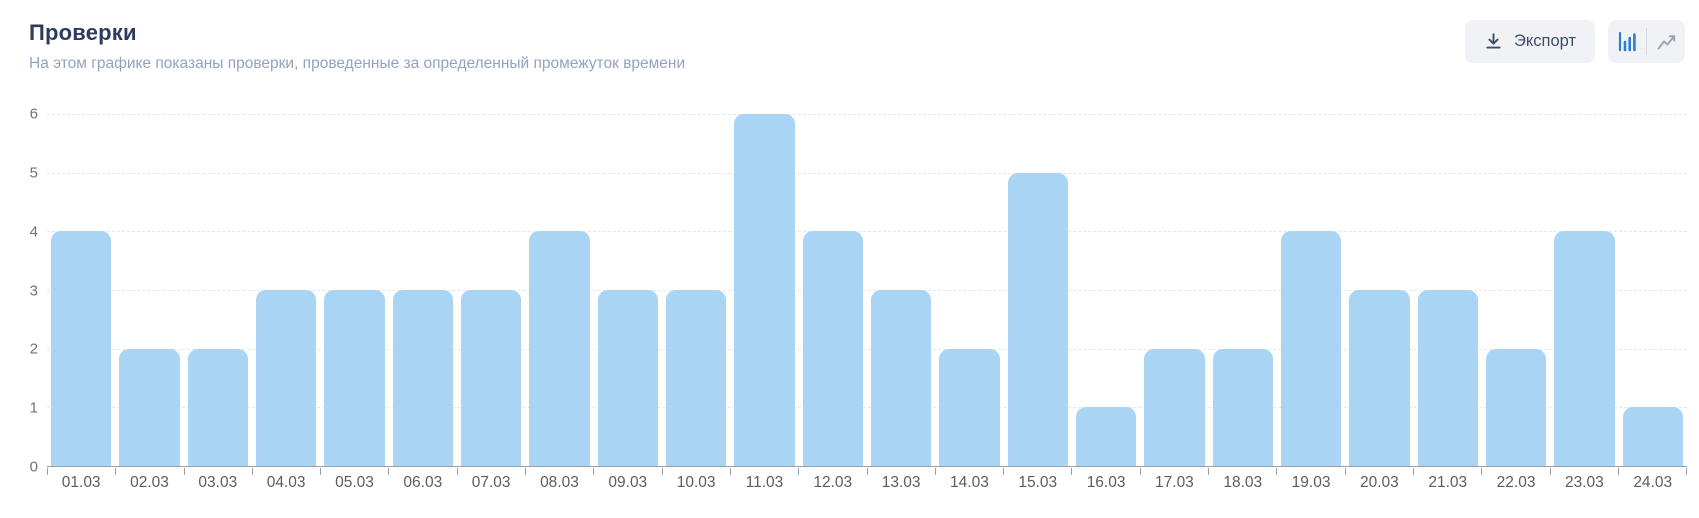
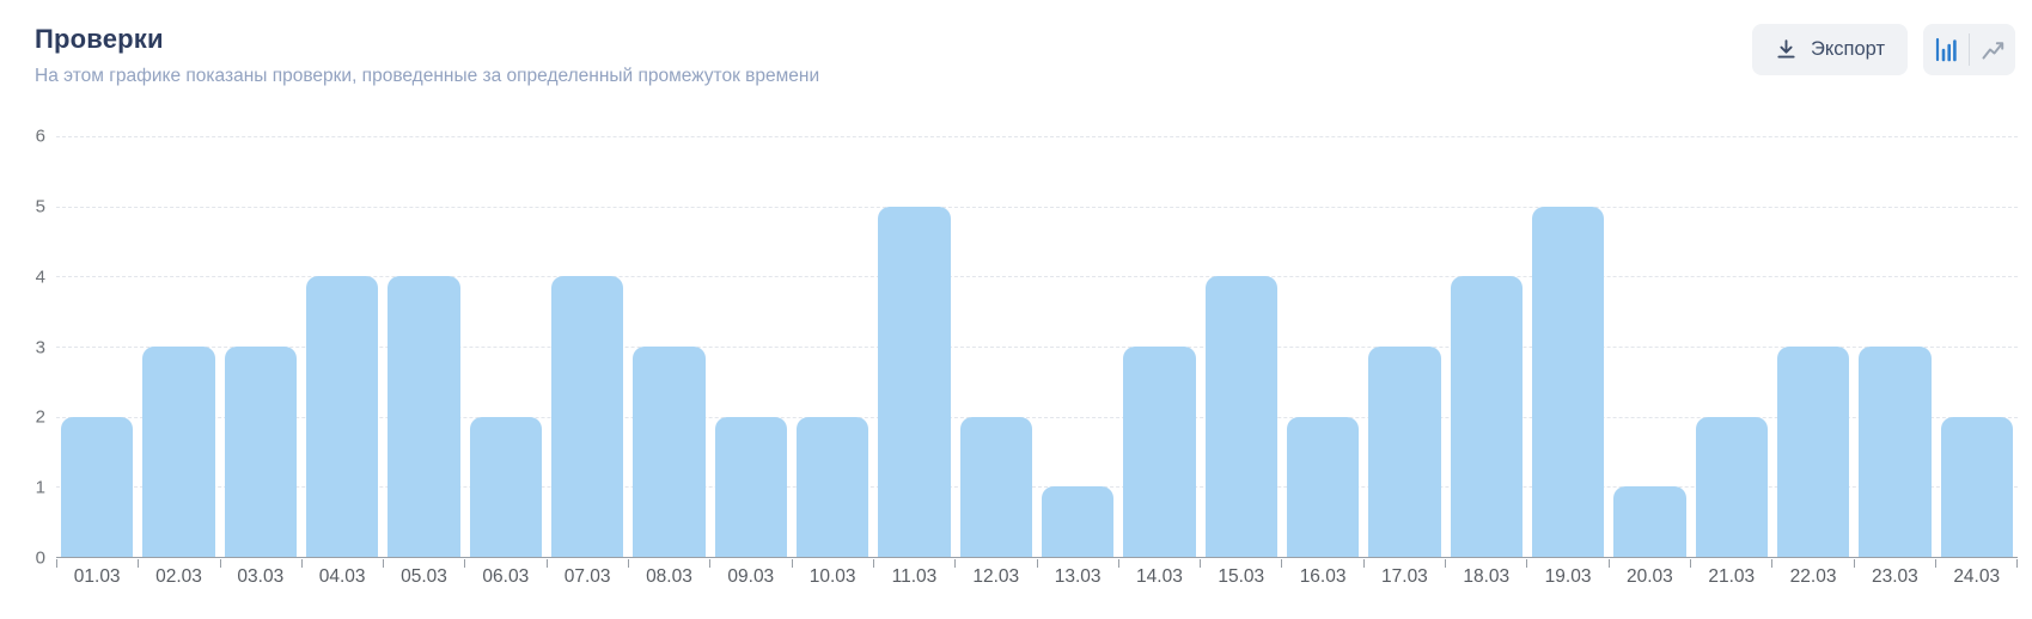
01.03: 4 -> 2
02.03: 2 -> 3
03.03: 2 -> 3
04.03: 3 -> 4
05.03: 3 -> 4
06.03: 3 -> 2
07.03: 3 -> 4
08.03: 4 -> 3
09.03: 3 -> 2
10.03: 3 -> 2
11.03: 6 -> 5
12.03: 4 -> 2
13.03: 3 -> 1
14.03: 2 -> 3
15.03: 5 -> 4
16.03: 1 -> 2
17.03: 2 -> 3
18.03: 2 -> 4
19.03: 4 -> 5
20.03: 3 -> 1
21.03: 3 -> 2
22.03: 2 -> 3
23.03: 4 -> 3
24.03: 1 -> 2
